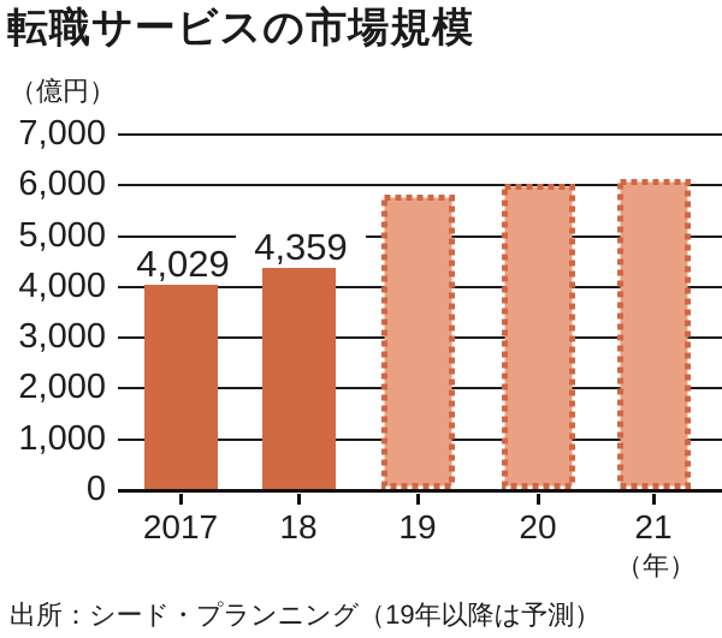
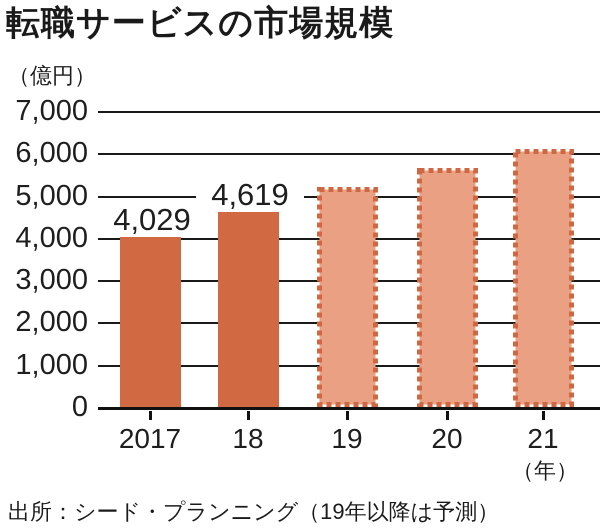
18: 4,359 -> 4,619
19: 5800 -> 5200
20: 6000 -> 5600
